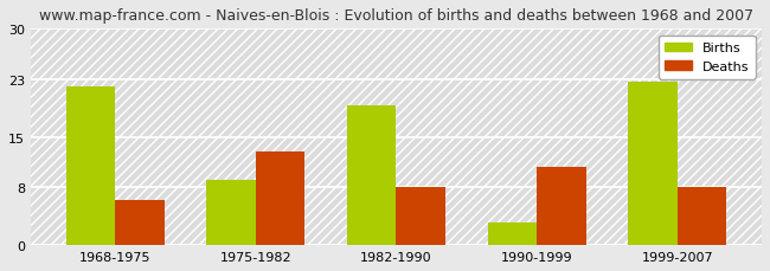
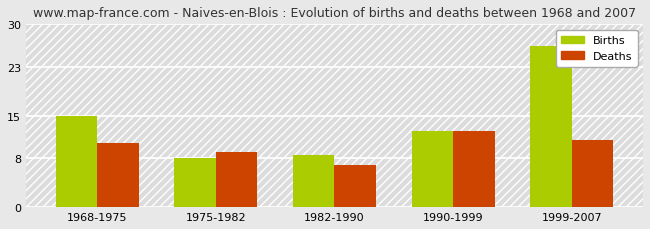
Births/1968-1975: 22.0 -> 15.0
Deaths/1968-1975: 6.2 -> 10.5
Births/1975-1982: 9.0 -> 8.0
Deaths/1975-1982: 13.0 -> 9.0
Births/1982-1990: 19.4 -> 8.5
Deaths/1982-1990: 8.0 -> 7.0
Births/1990-1999: 3.2 -> 12.5
Deaths/1990-1999: 10.8 -> 12.5
Births/1999-2007: 22.6 -> 26.5
Deaths/1999-2007: 8.0 -> 11.0
